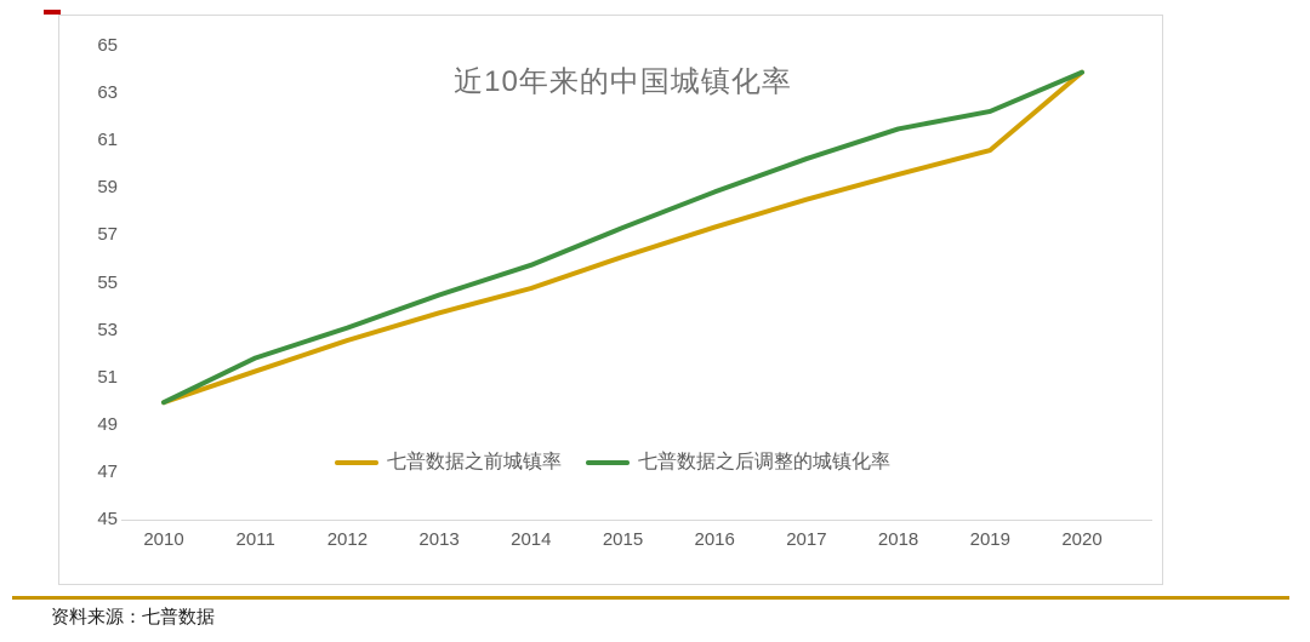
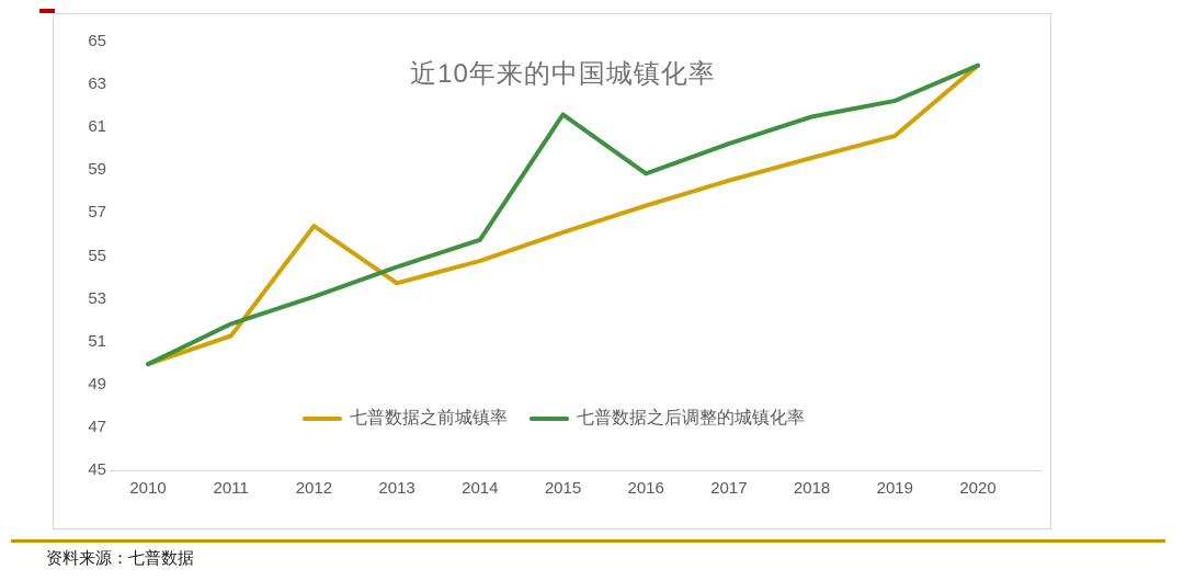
七普数据之前城镇率/2012: 52.6 -> 56.4
七普数据之后调整的城镇化率/2015: 57.3 -> 61.6
